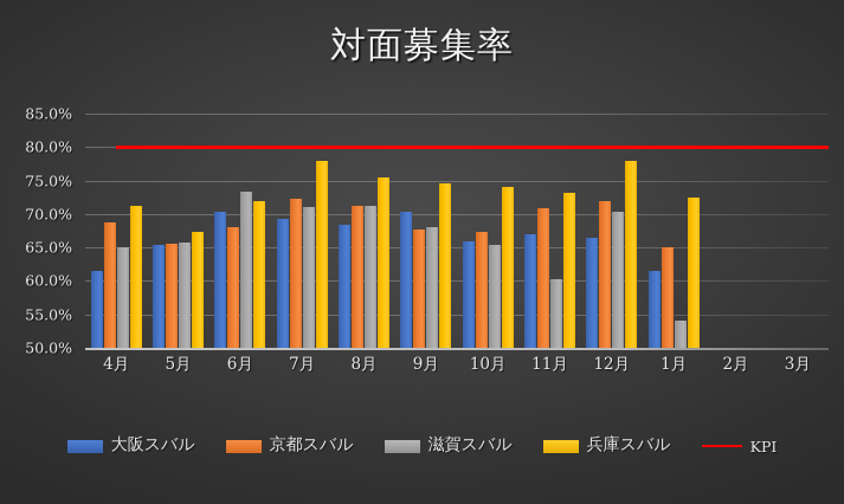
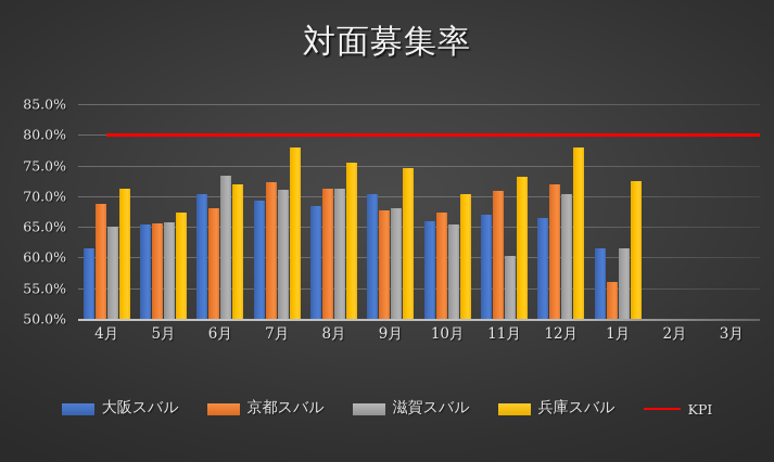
兵庫スバル/10月: 74% -> 70%
京都スバル/1月: 65% -> 56%
滋賀スバル/1月: 54% -> 62%
